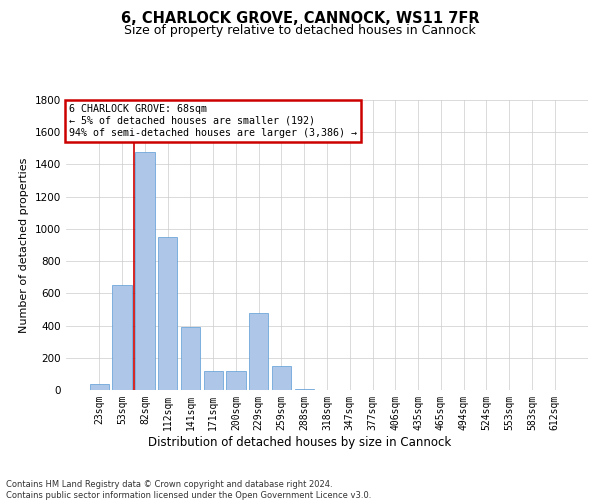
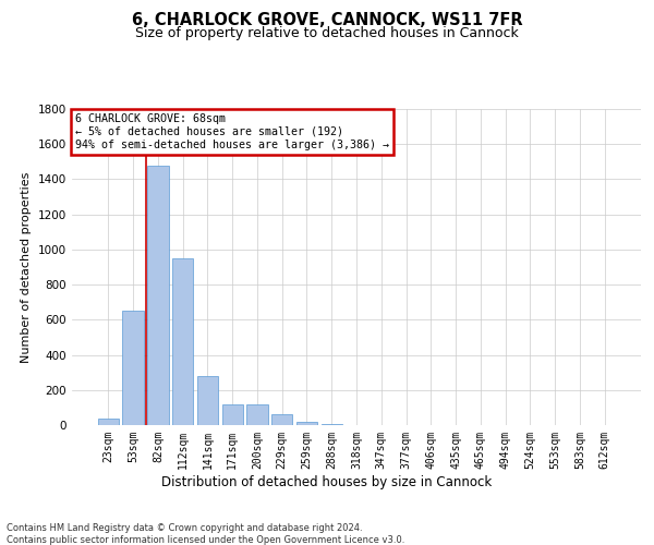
141sqm: 390 -> 280
229sqm: 480 -> 60
259sqm: 150 -> 20
